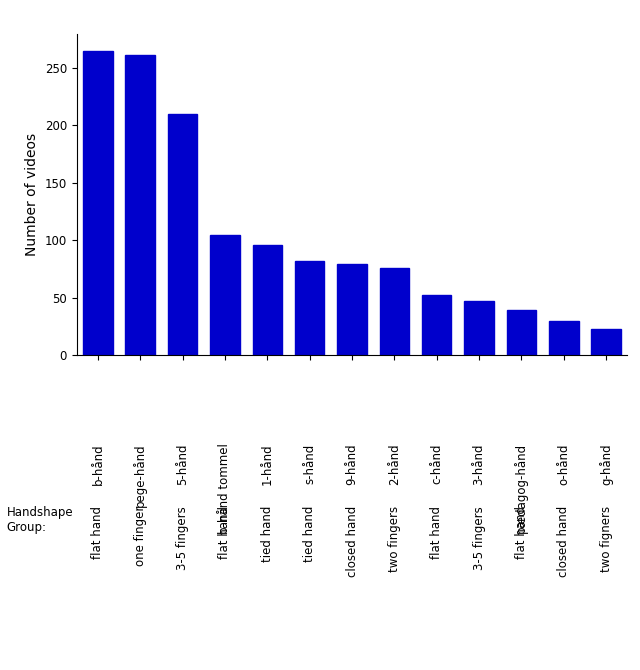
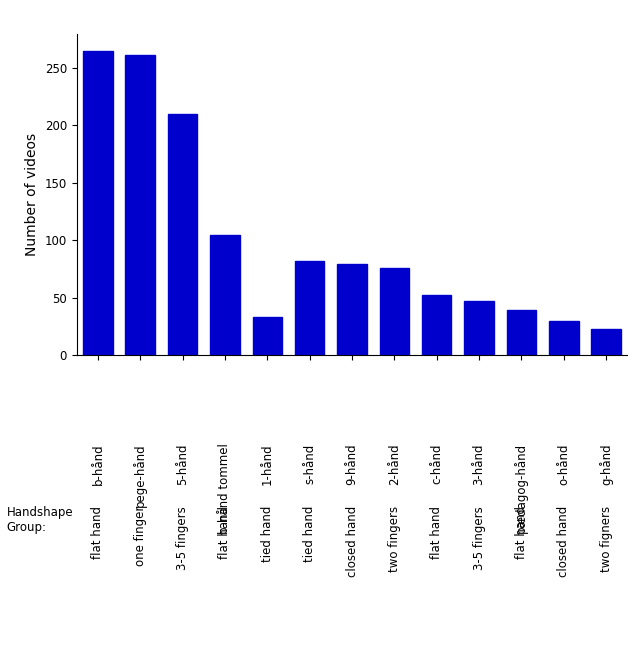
1-hånd: 96 -> 33
